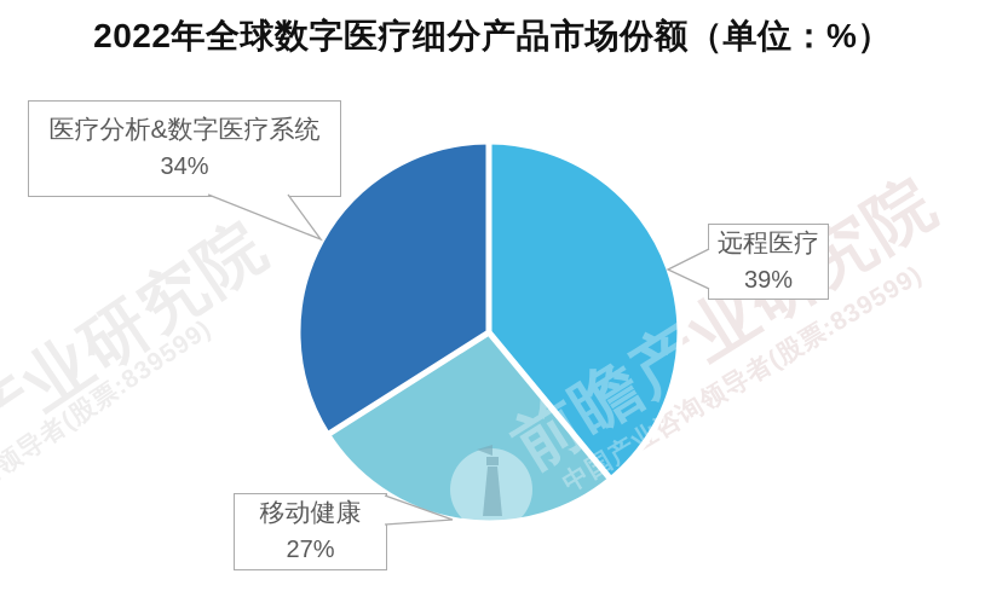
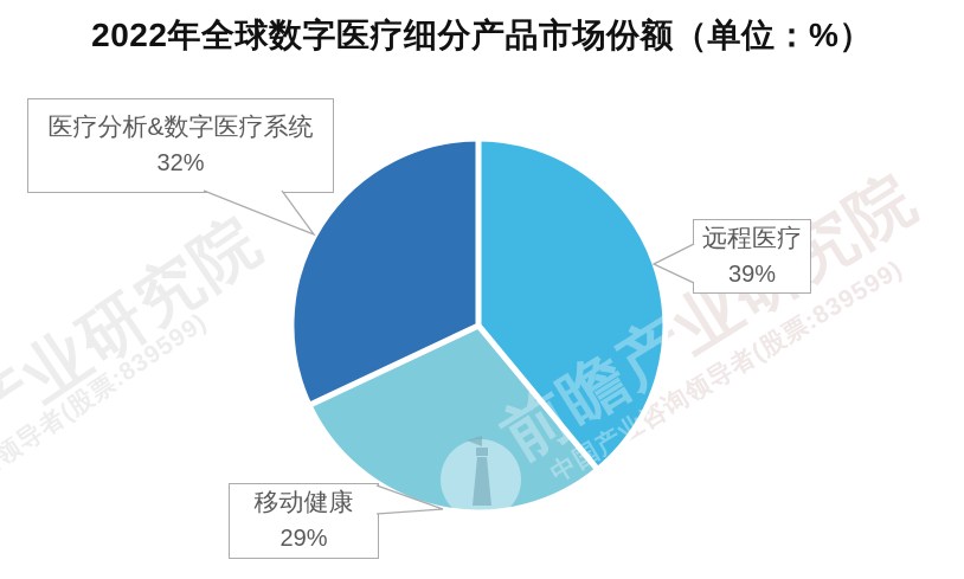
移动健康: 27% -> 29%
医疗分析&数字医疗系统: 34% -> 32%
